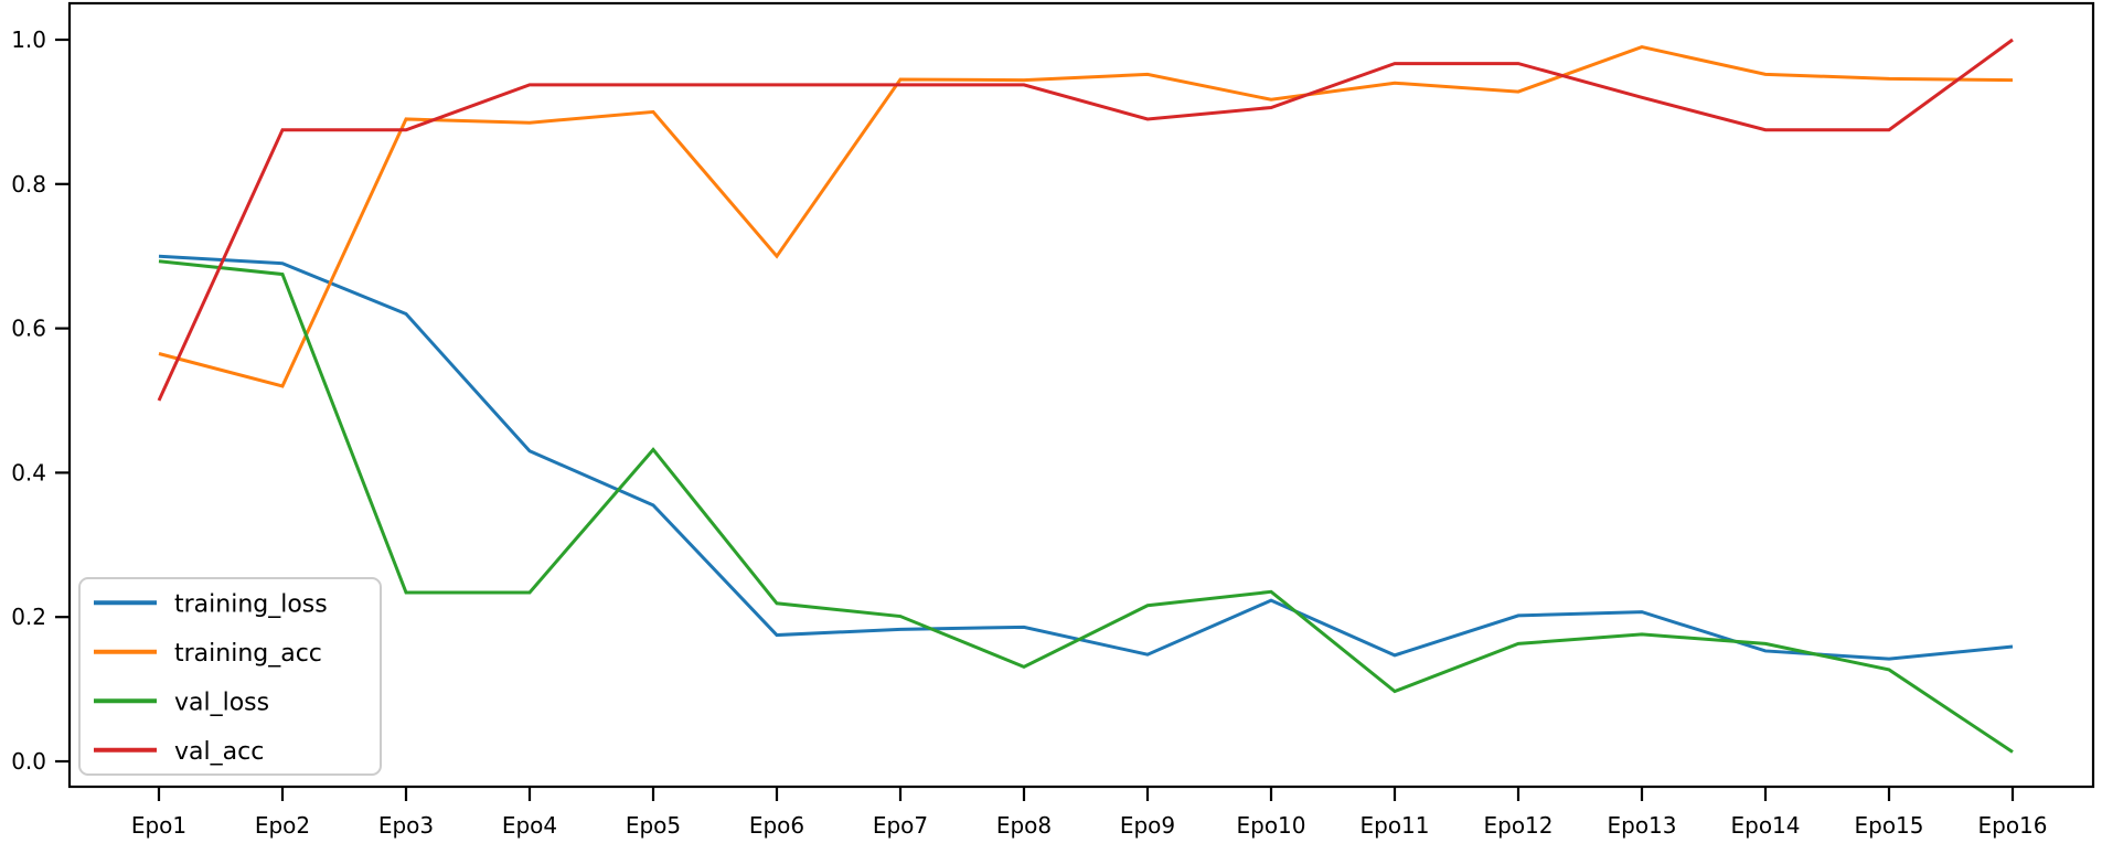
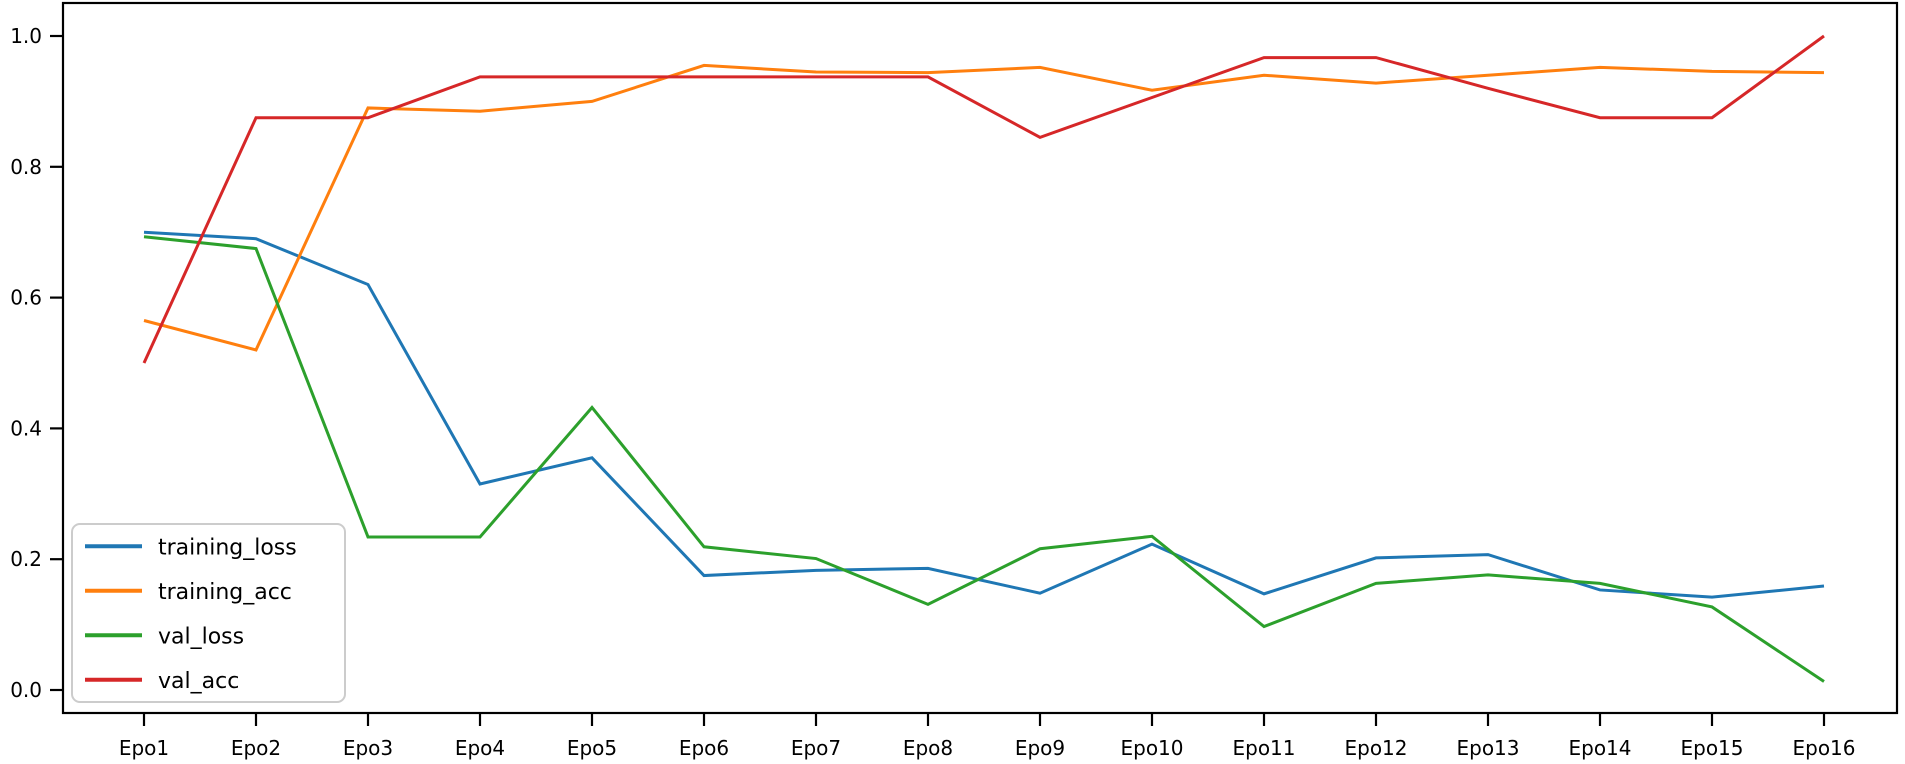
training_loss/Epo4: 0.43 -> 0.32
training_acc/Epo6: 0.70 -> 0.95
val_acc/Epo9: 0.89 -> 0.84
training_acc/Epo13: 0.99 -> 0.94
